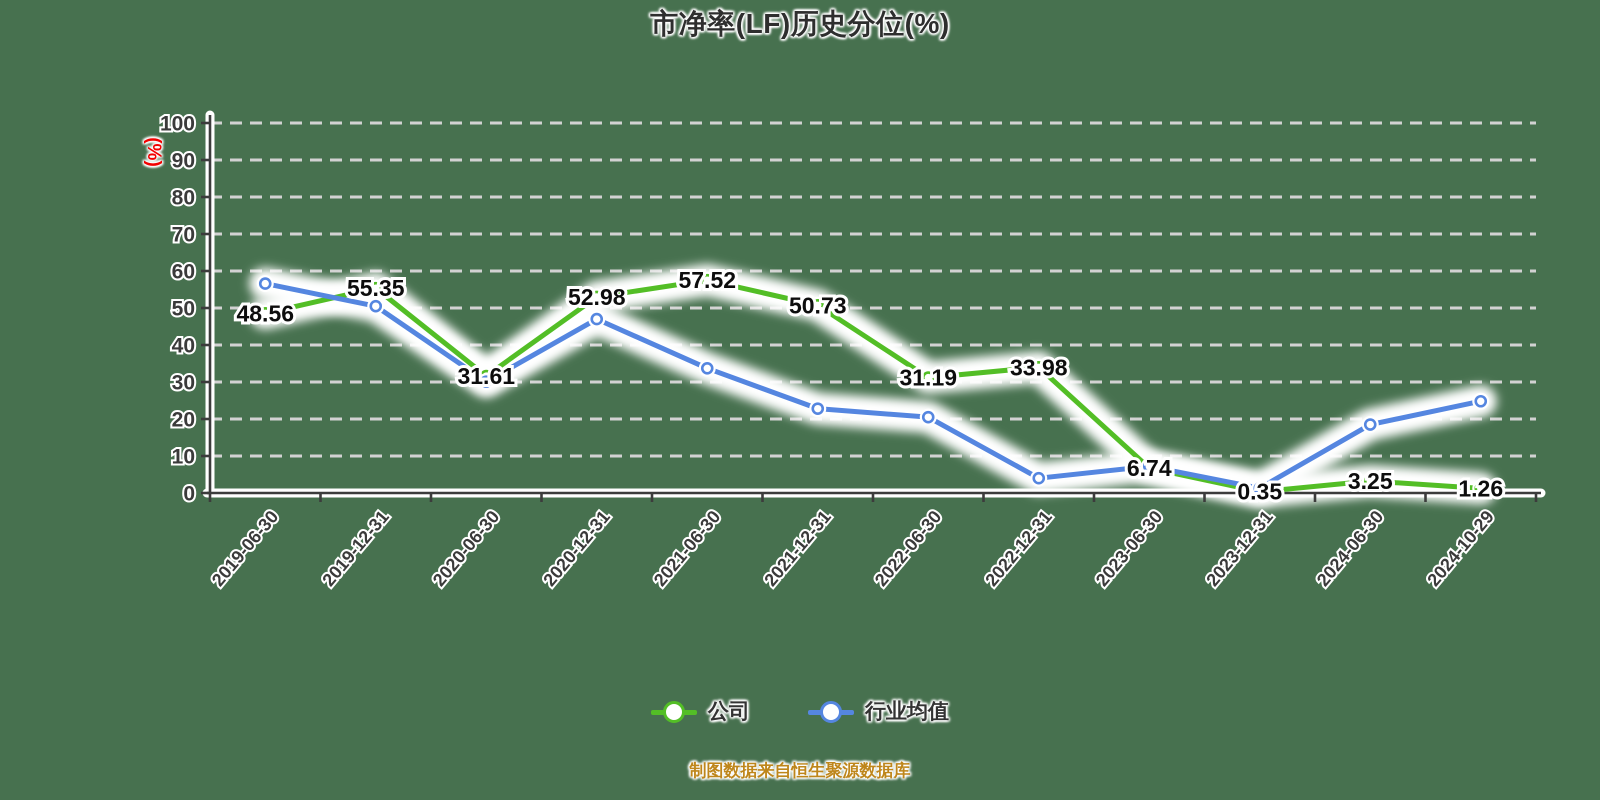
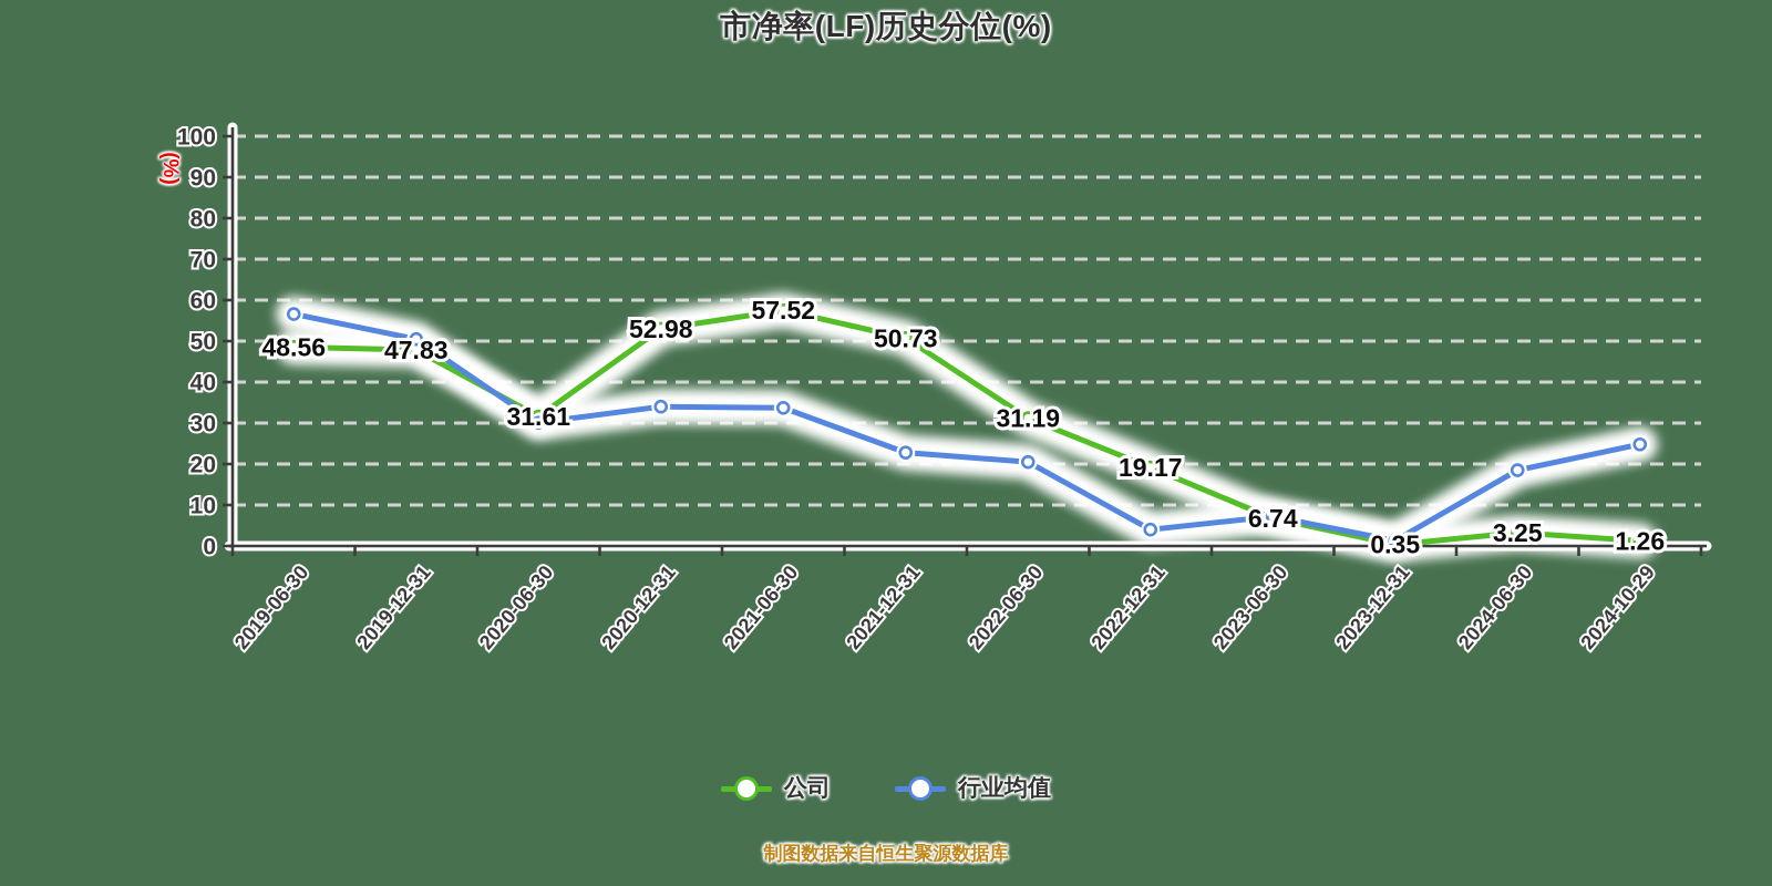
公司/2019-12-31: 55.35 -> 47.83
行业均值/2020-12-31: 47 -> 34
公司/2022-12-31: 33.98 -> 19.17
